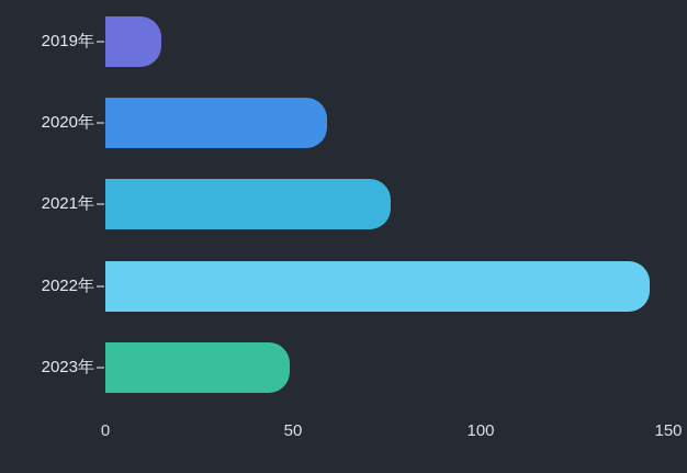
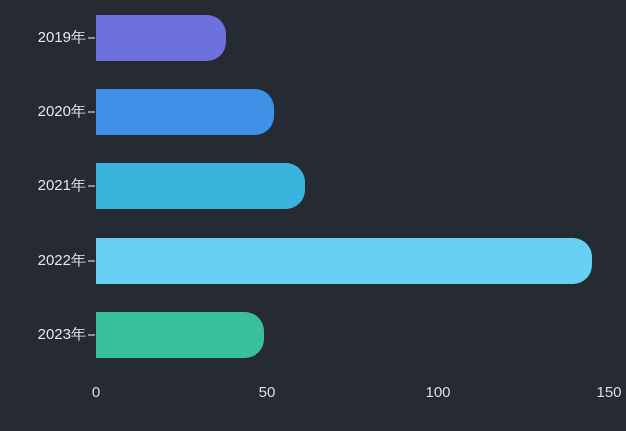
2019年: 15 -> 38
2020年: 59 -> 52
2021年: 76 -> 61
